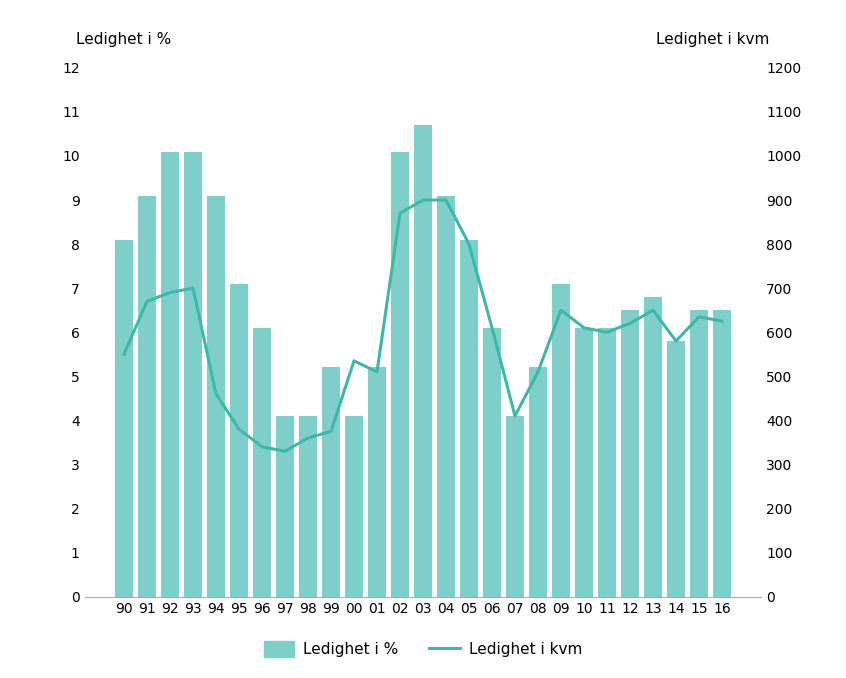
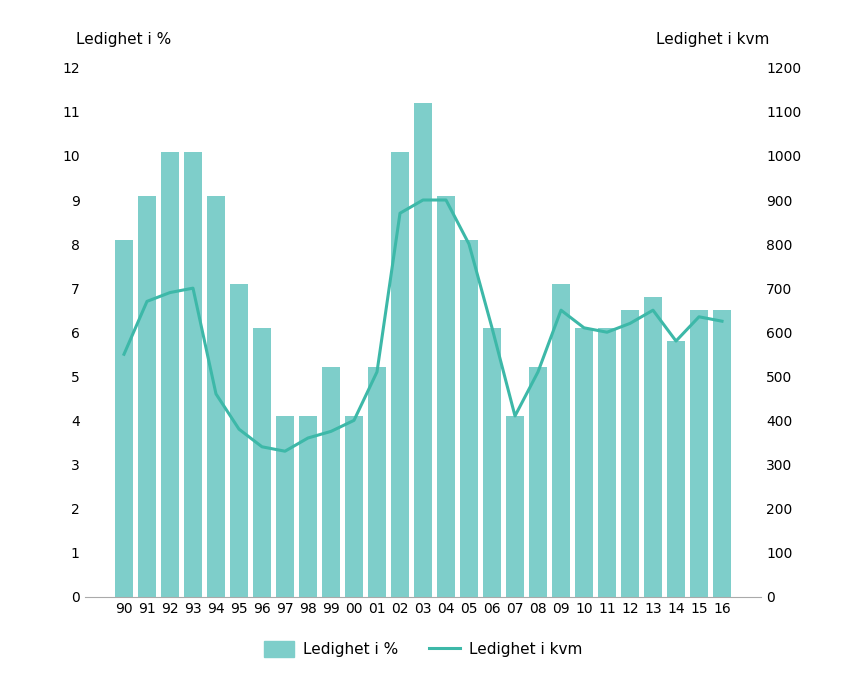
Ledighet i kvm/00: 535 -> 400
Ledighet i %/03: 10.7 -> 11.2
